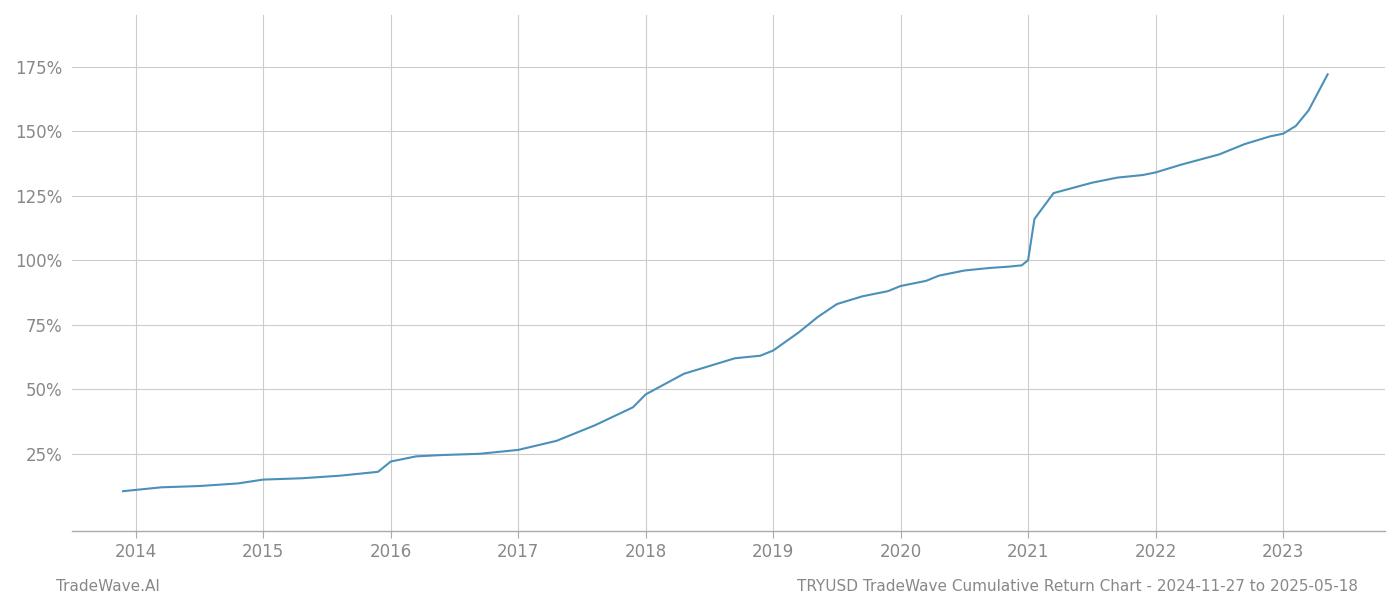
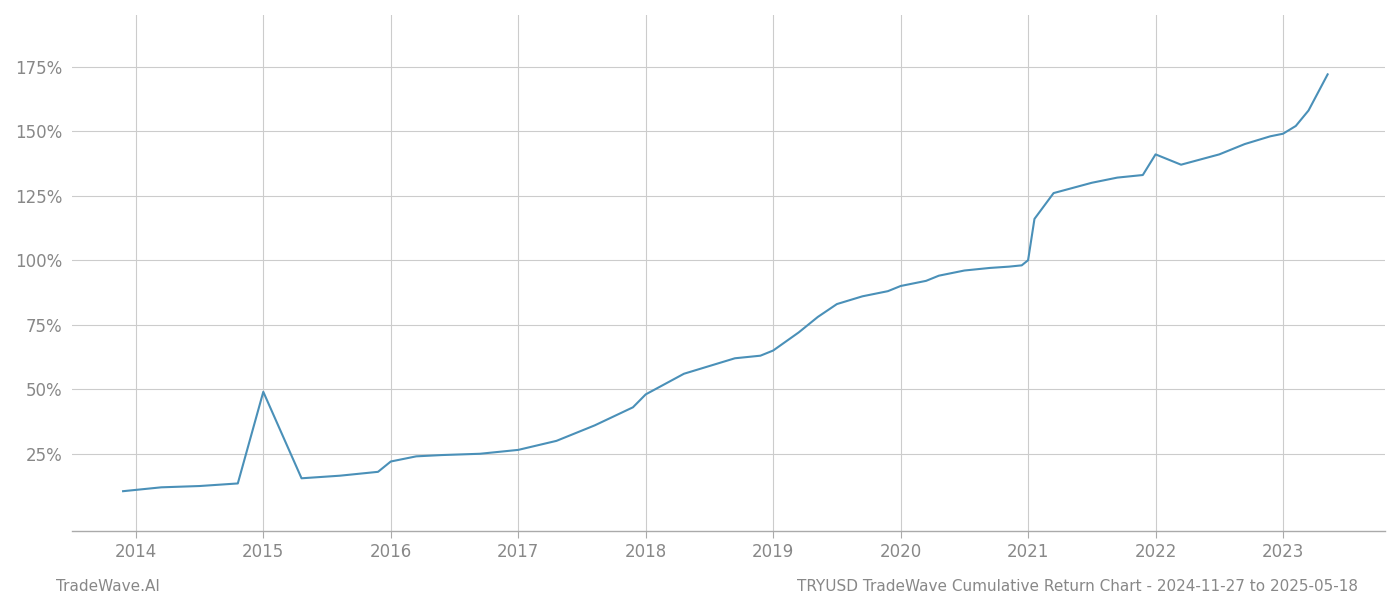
2015: 15.0% -> 49.0%
2022: 134.0% -> 141.0%
